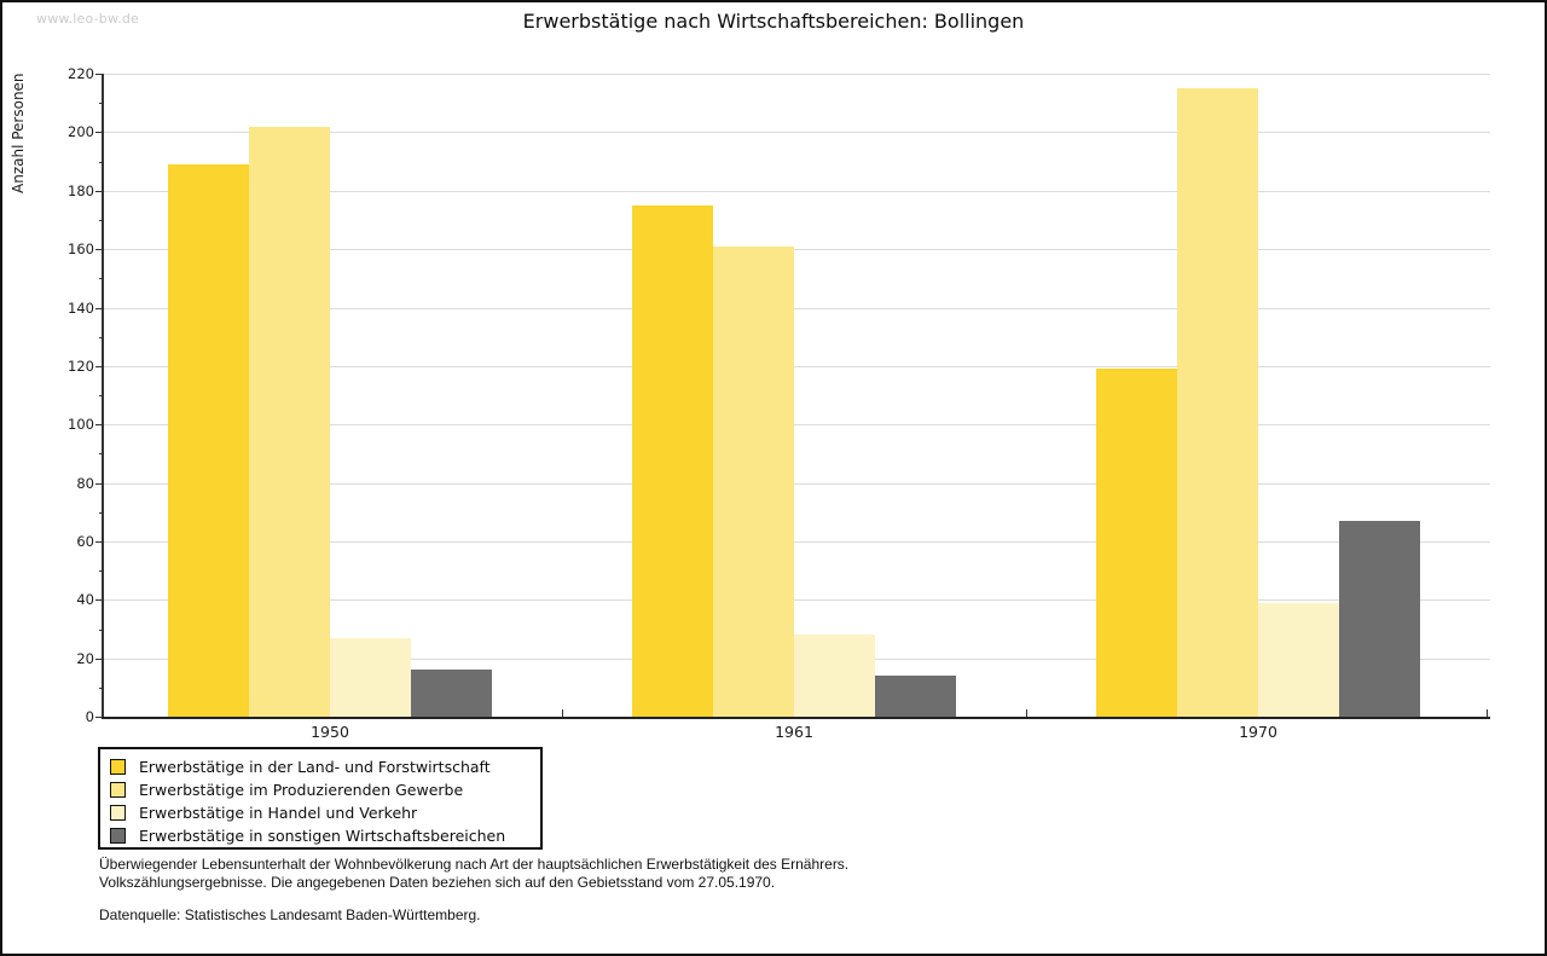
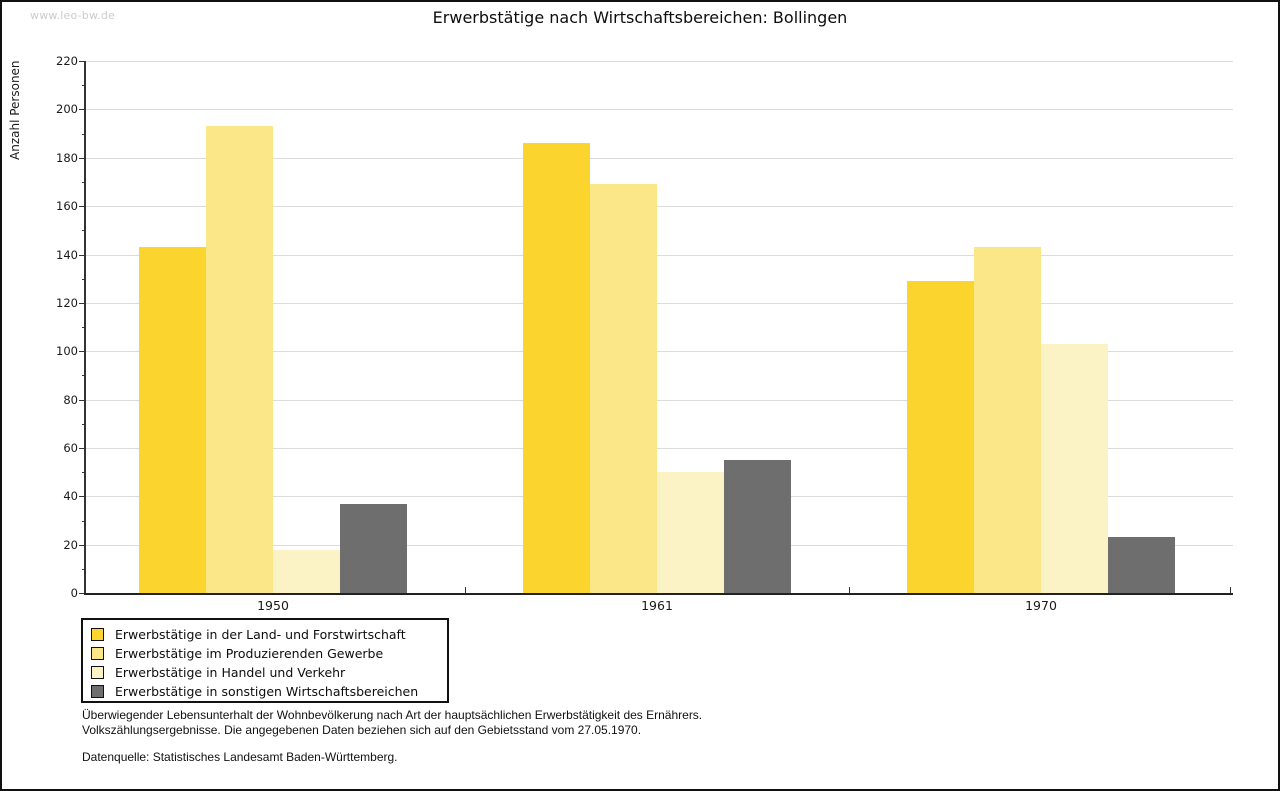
Erwerbstätige in der Land- und Forstwirtschaft/1950: 189 -> 143
Erwerbstätige im Produzierenden Gewerbe/1950: 202 -> 193
Erwerbstätige in Handel und Verkehr/1950: 27 -> 18
Erwerbstätige in sonstigen Wirtschaftsbereichen/1950: 16 -> 37
Erwerbstätige in der Land- und Forstwirtschaft/1961: 175 -> 186
Erwerbstätige im Produzierenden Gewerbe/1961: 161 -> 169
Erwerbstätige in Handel und Verkehr/1961: 28 -> 50
Erwerbstätige in sonstigen Wirtschaftsbereichen/1961: 14 -> 55
Erwerbstätige in der Land- und Forstwirtschaft/1970: 119 -> 129
Erwerbstätige im Produzierenden Gewerbe/1970: 215 -> 143
Erwerbstätige in Handel und Verkehr/1970: 39 -> 103
Erwerbstätige in sonstigen Wirtschaftsbereichen/1970: 67 -> 23
